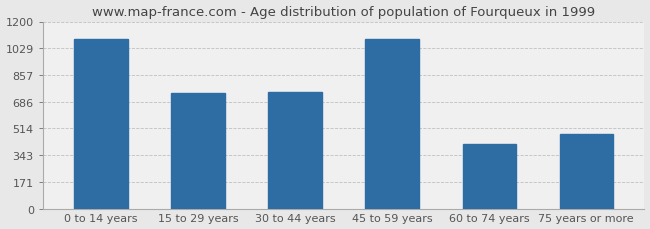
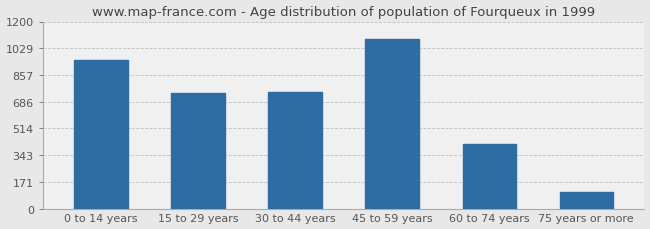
0 to 14 years: 1090 -> 950
75 years or more: 480 -> 100
